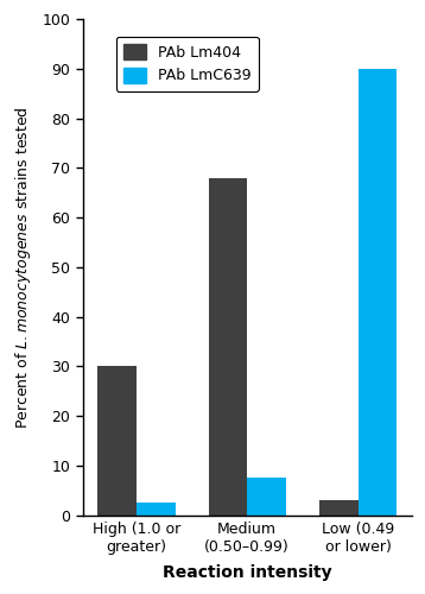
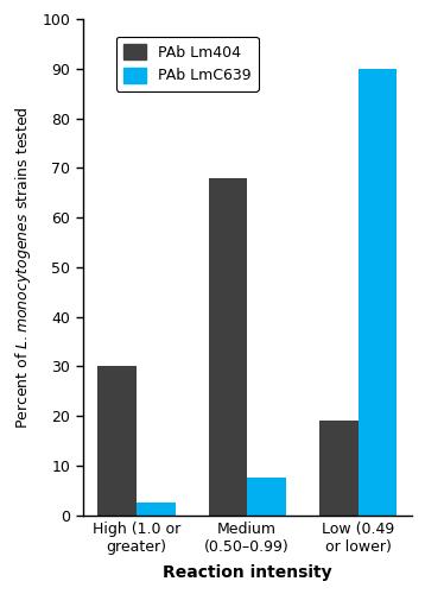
PAb Lm404/Low (0.49 or lower): 3 -> 19
